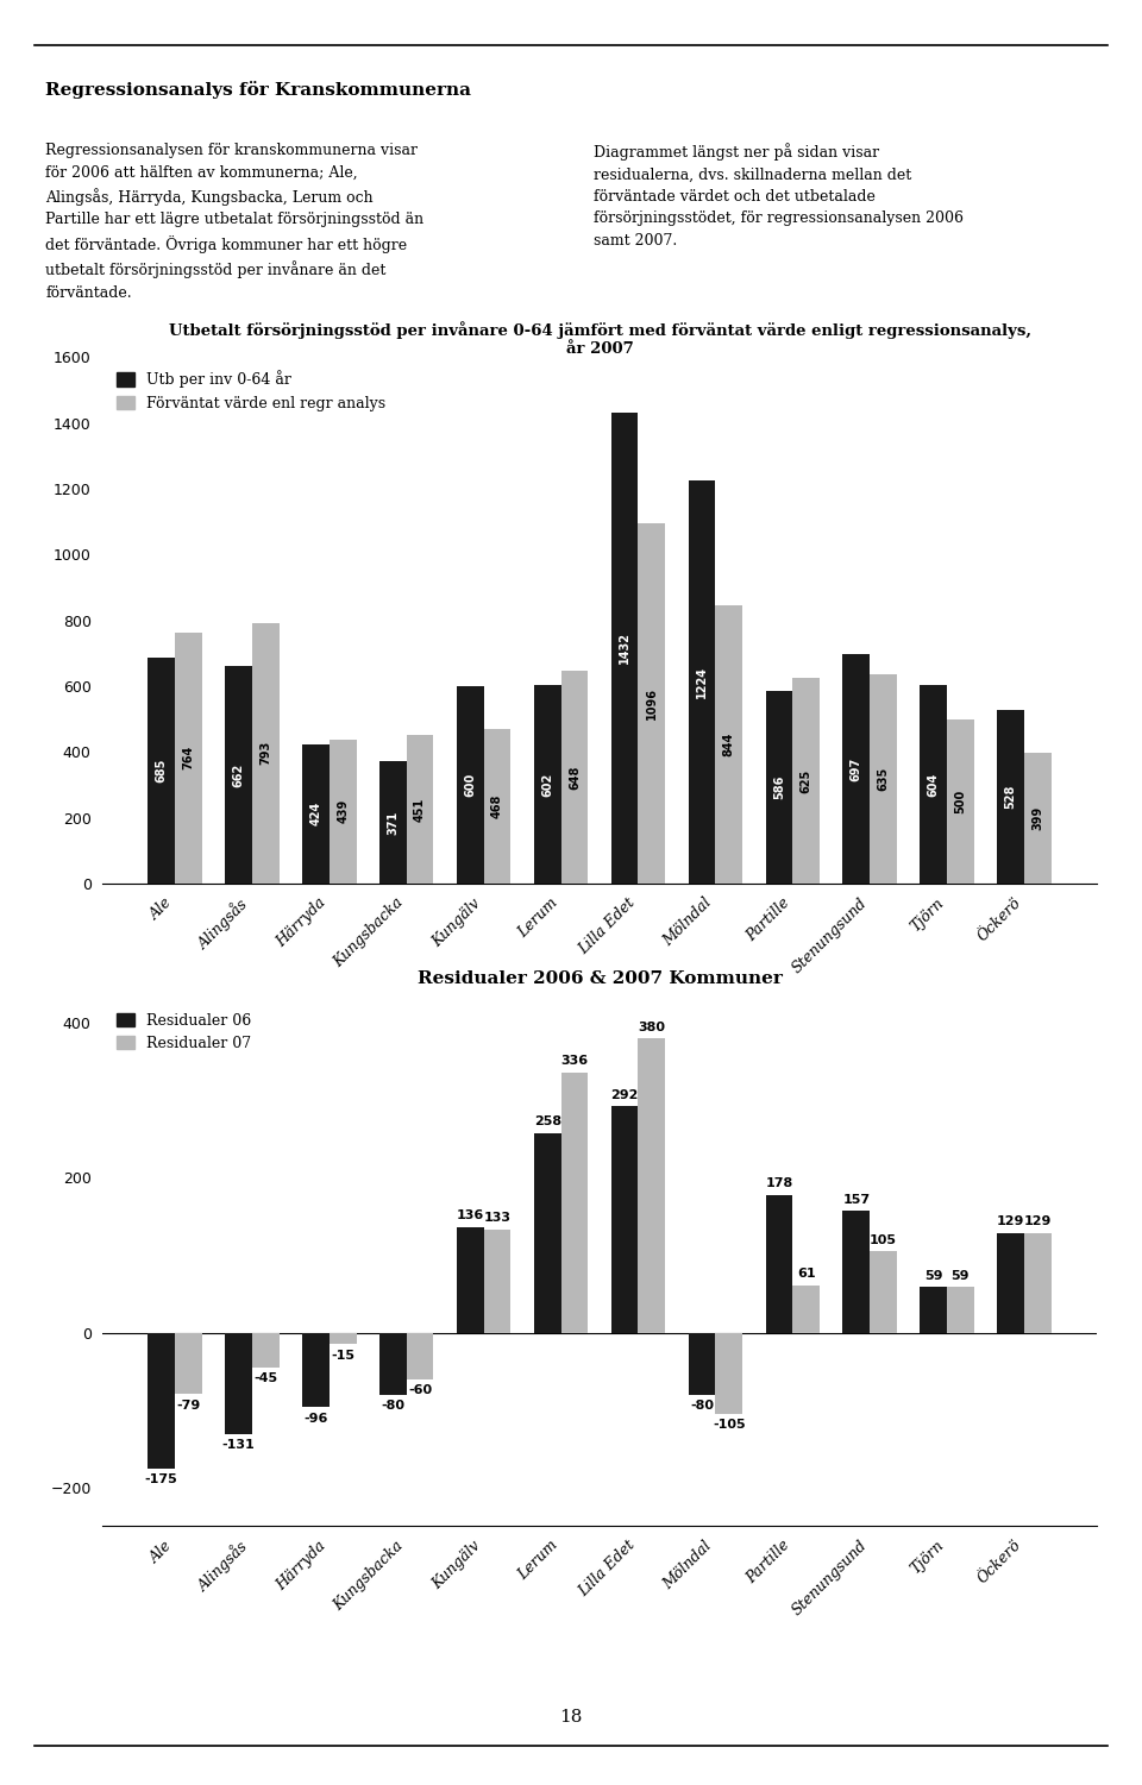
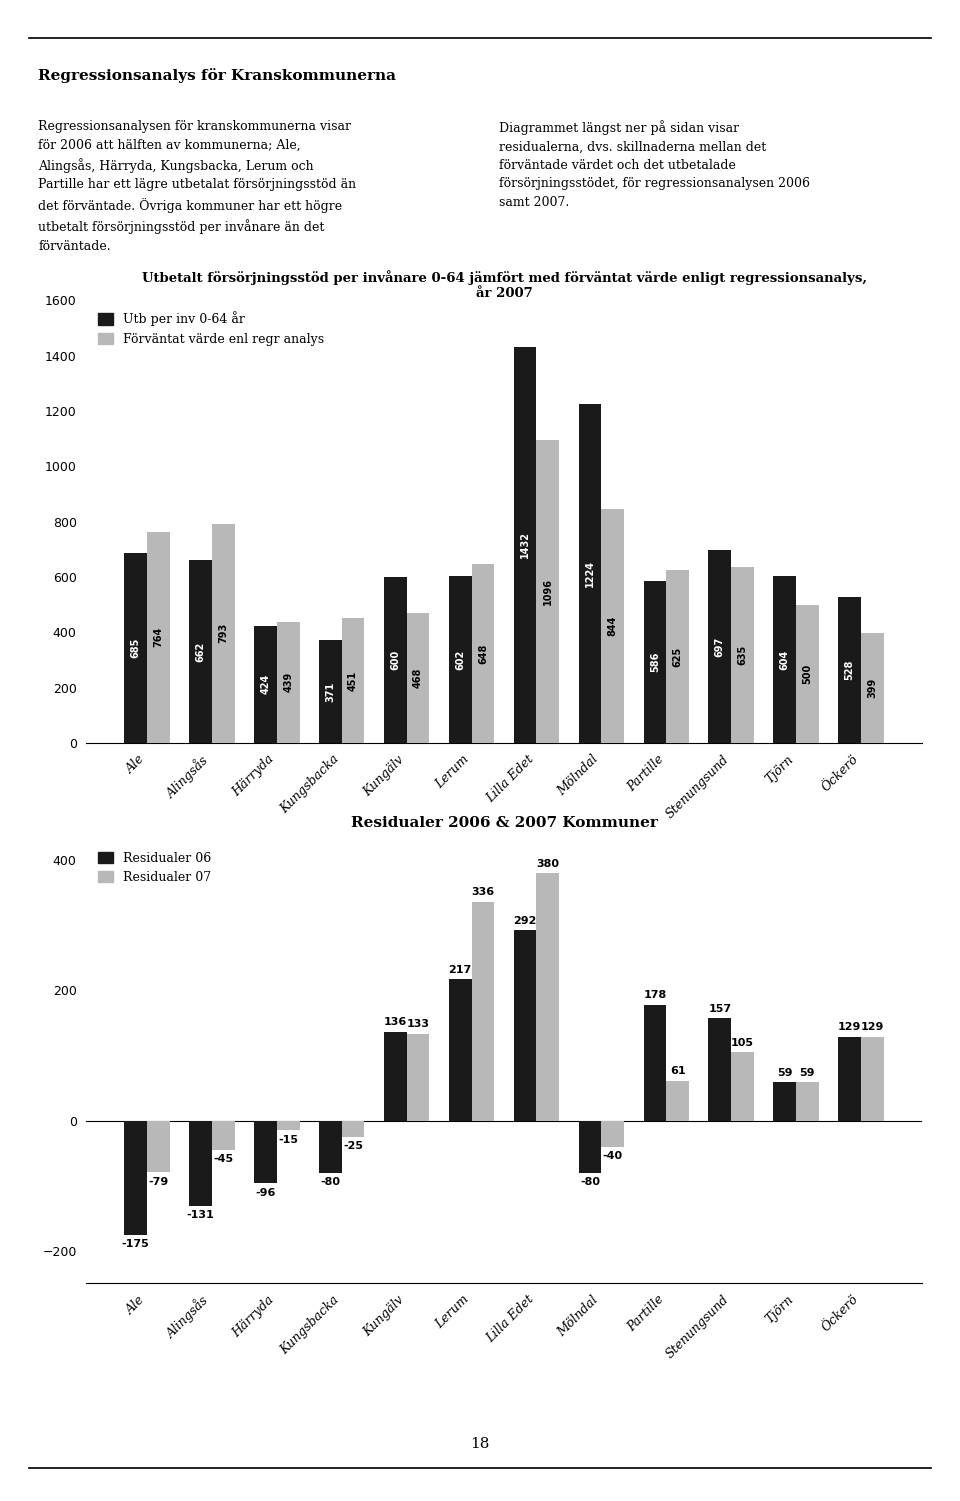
Residualer 2006 & 2007 Kommuner/Residualer 07/Kungsbacka: -60 -> -25
Residualer 2006 & 2007 Kommuner/Residualer 06/Lerum: 258 -> 217
Residualer 2006 & 2007 Kommuner/Residualer 07/Mölndal: -105 -> -40
